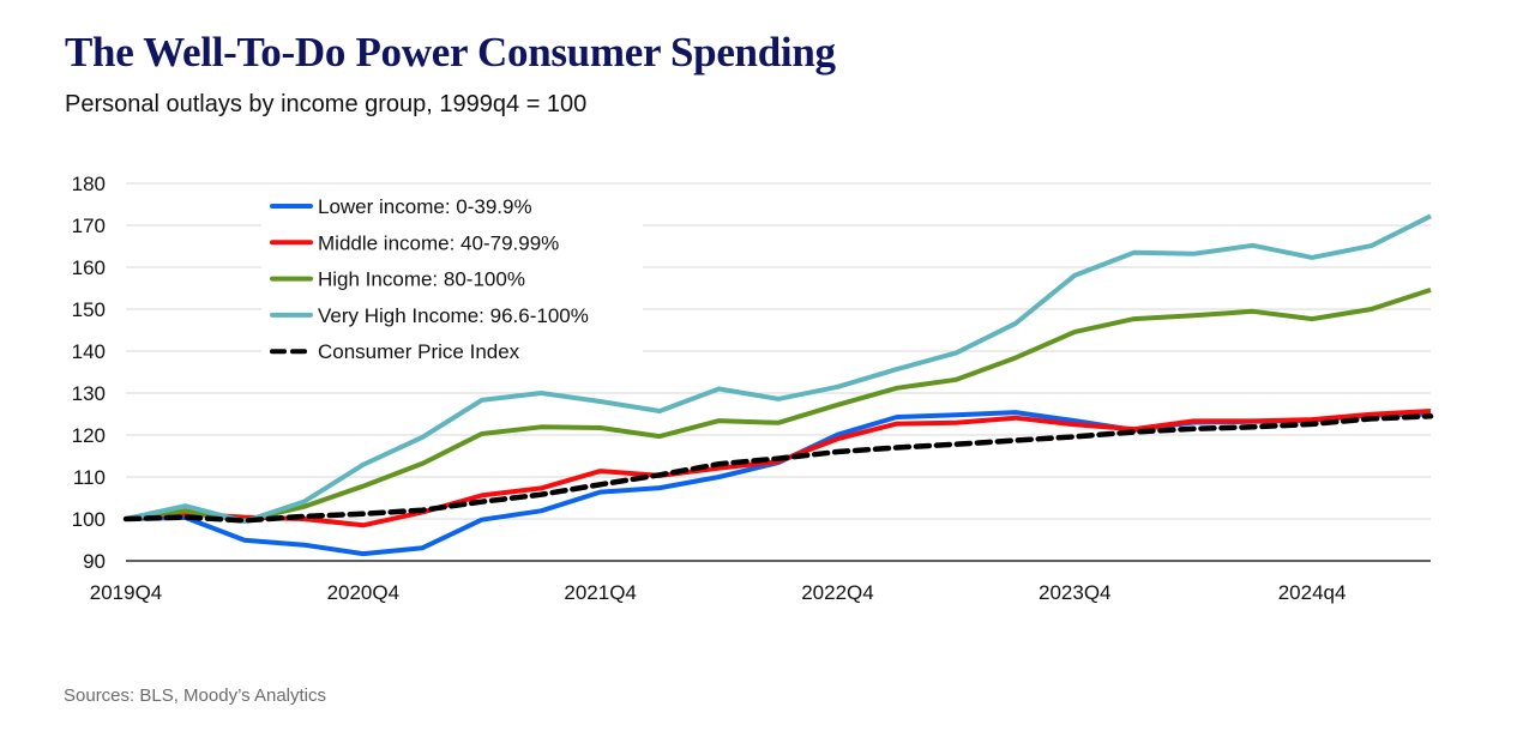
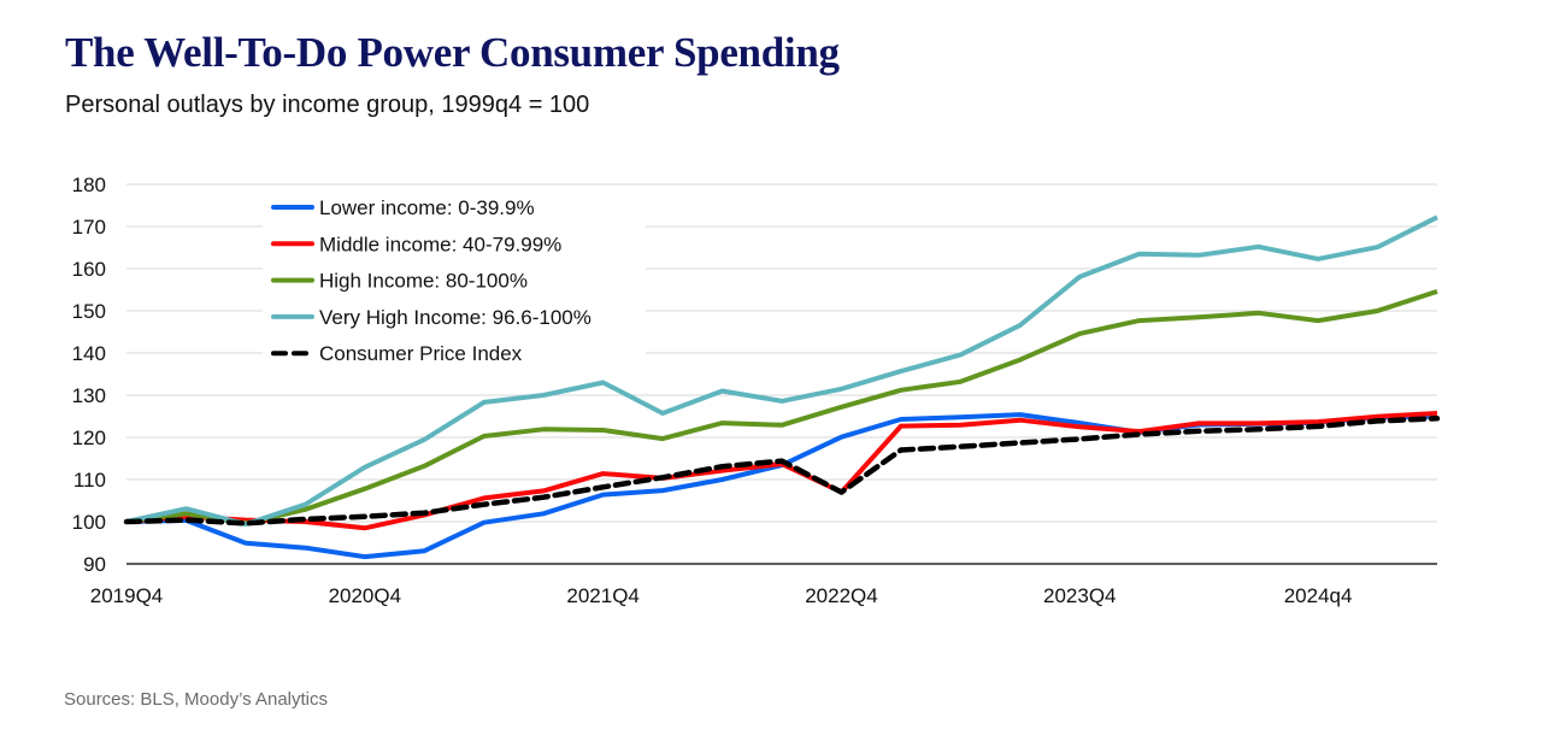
Very High Income: 96.6-100%/2021Q4: 128 -> 133
Middle income: 40-79.99%/2022Q4: 119 -> 107
Consumer Price Index/2022Q4: 116 -> 107
